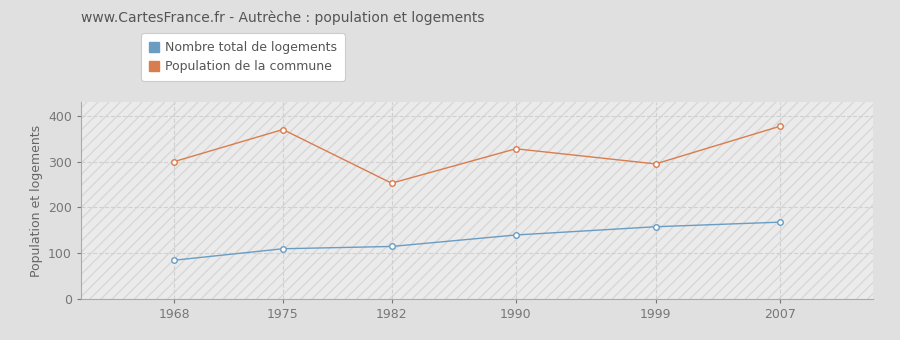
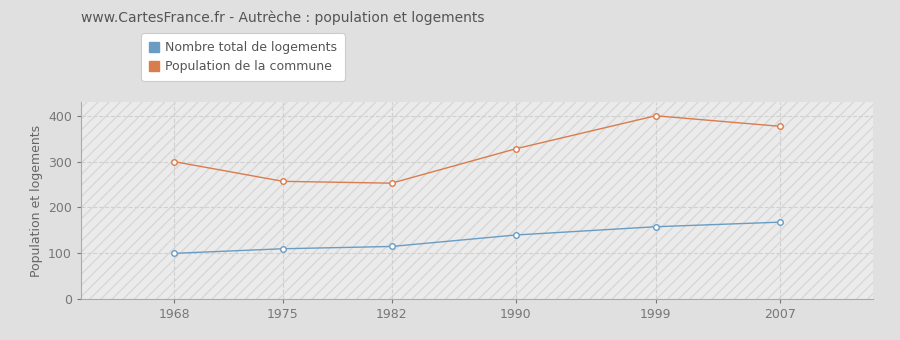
Nombre total de logements/1968: 85 -> 100
Population de la commune/1975: 370 -> 257
Population de la commune/1999: 295 -> 400
